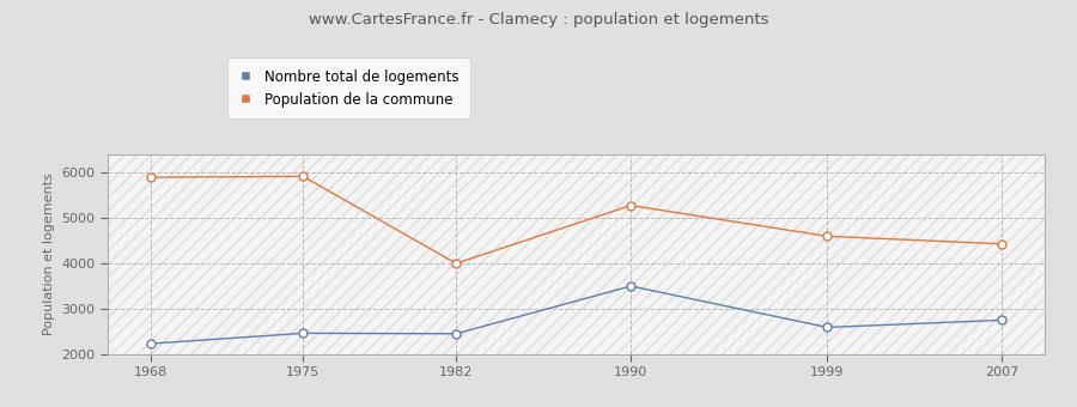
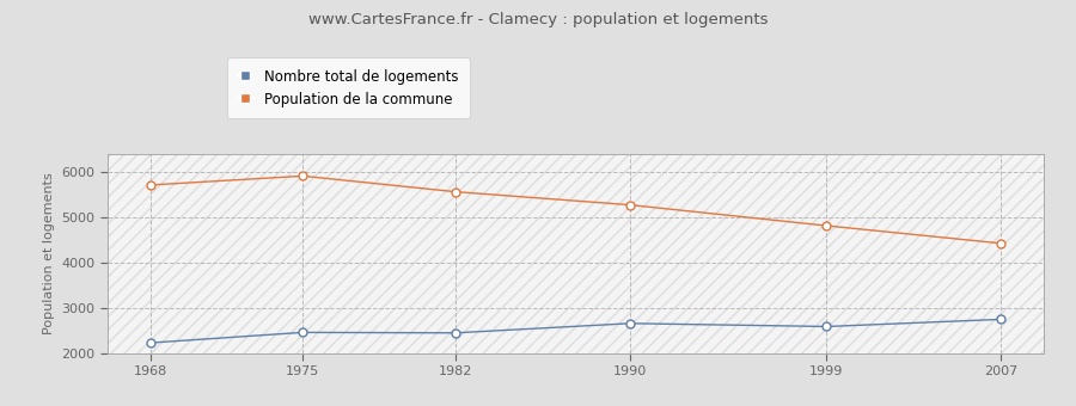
Population de la commune/1968: 5900 -> 5720
Population de la commune/1982: 4000 -> 5570
Nombre total de logements/1990: 3500 -> 2660
Population de la commune/1999: 4600 -> 4820
